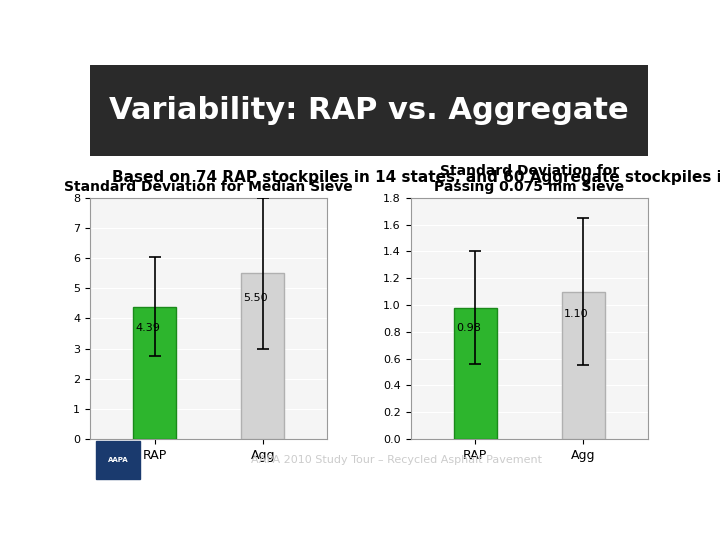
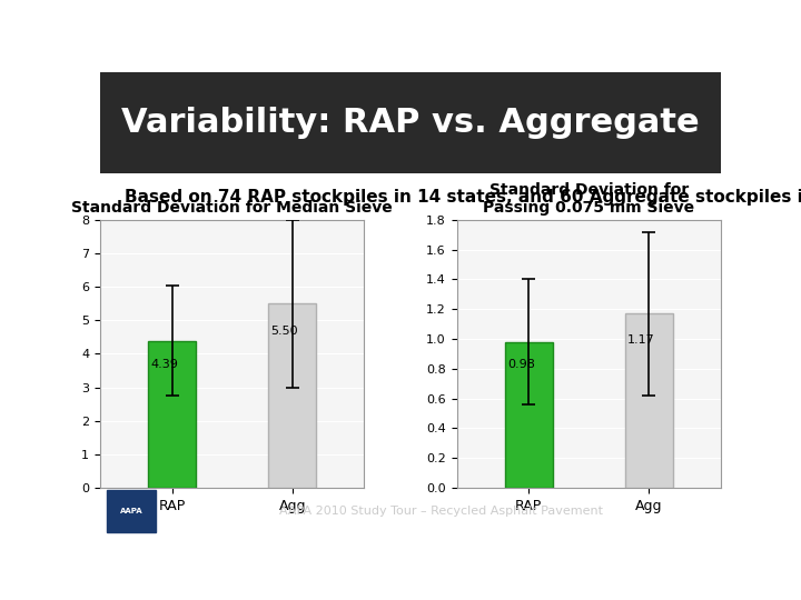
Agg: 1.10 -> 1.17
